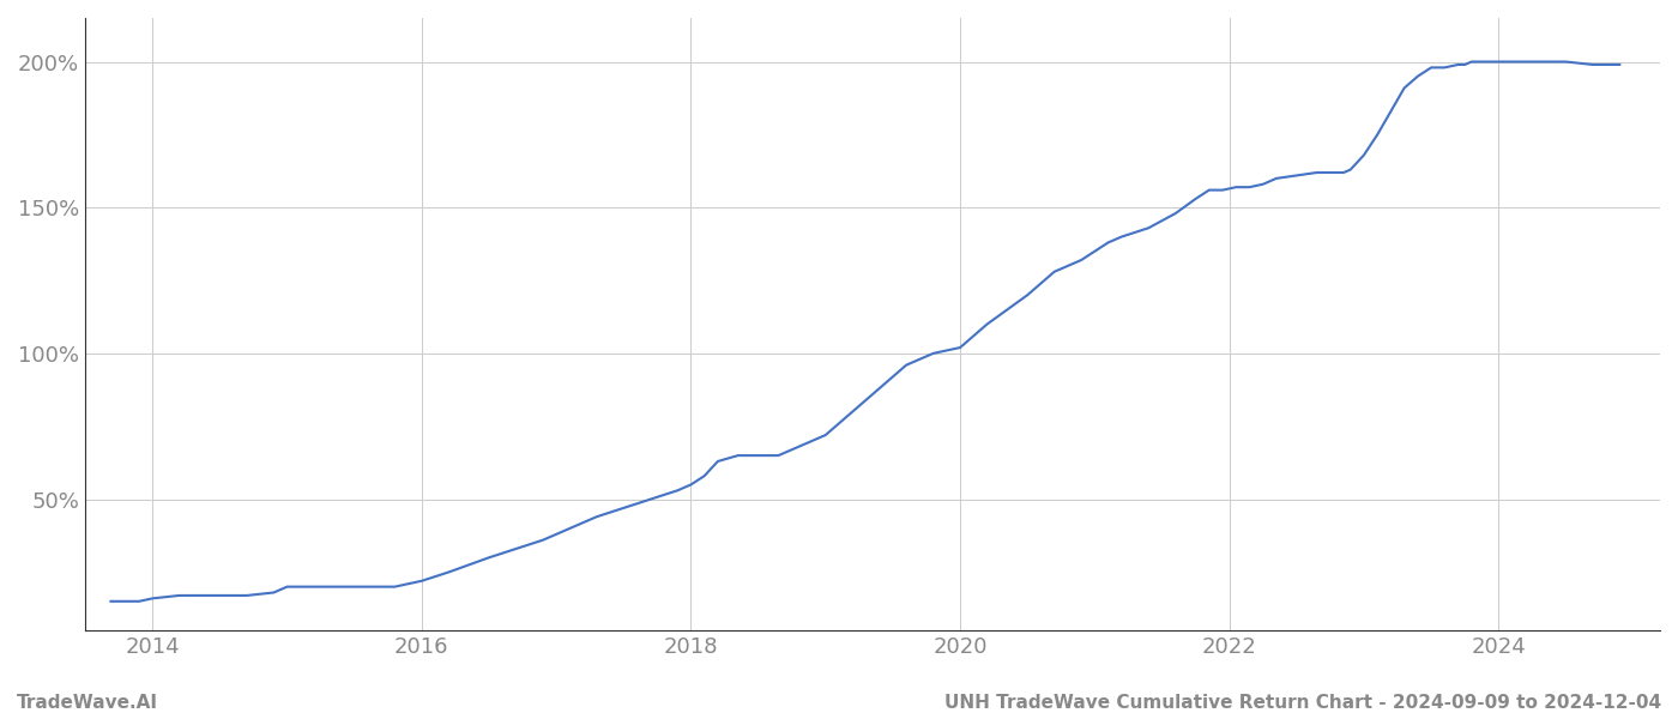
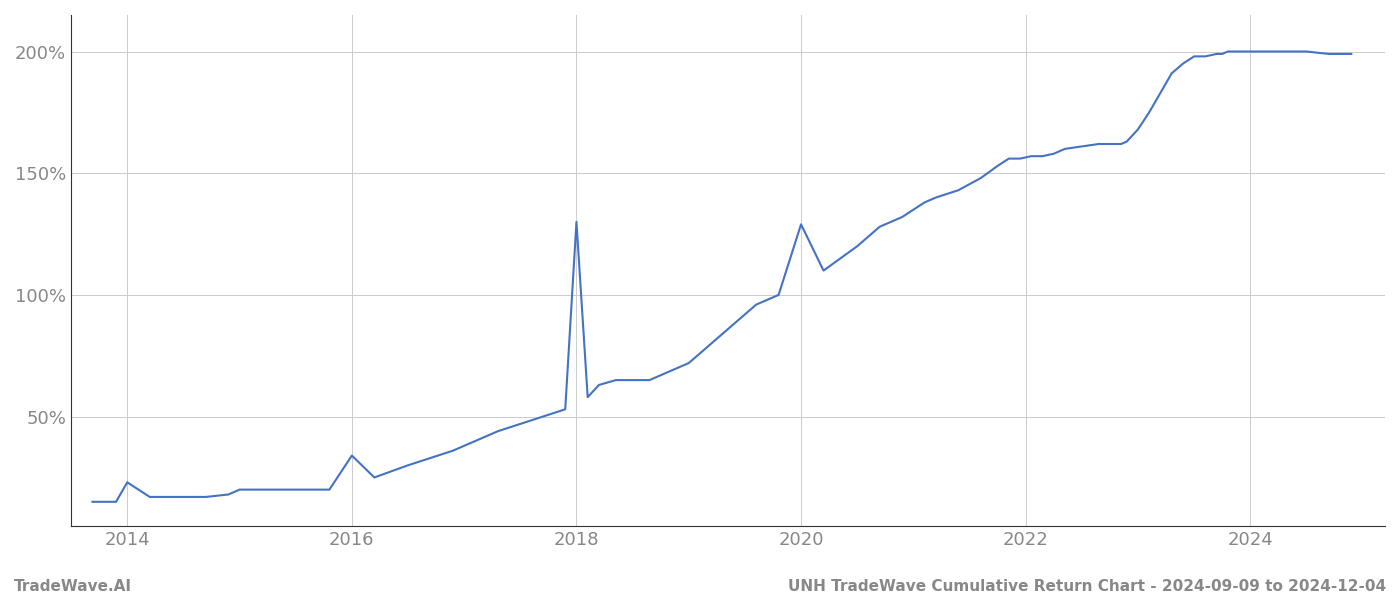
2014: 16% -> 23%
2016: 22% -> 34%
2018: 55% -> 130%
2020: 102% -> 129%
